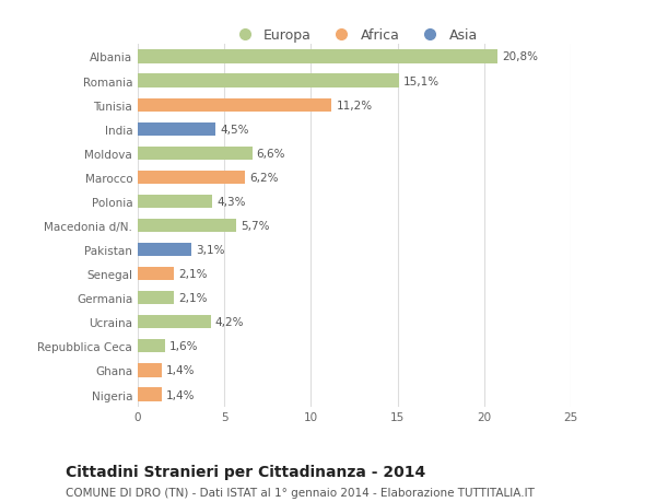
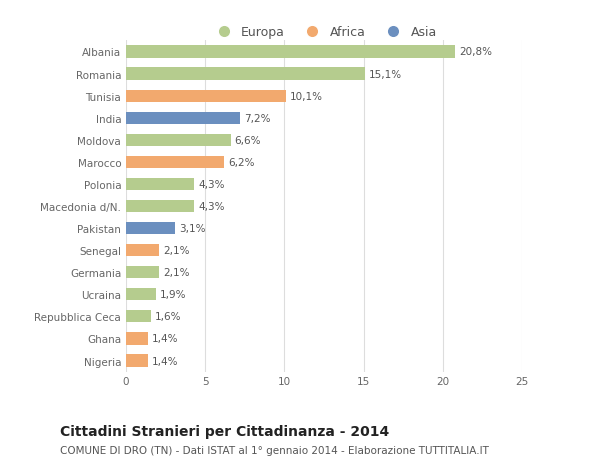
Tunisia: 11,2% -> 10,1%
India: 4,5% -> 7,2%
Macedonia d/N.: 5,7% -> 4,3%
Ucraina: 4,2% -> 1,9%
